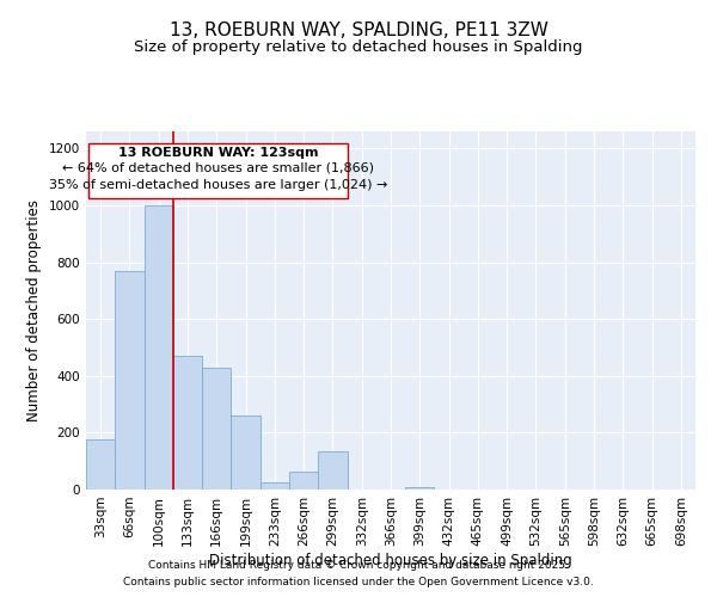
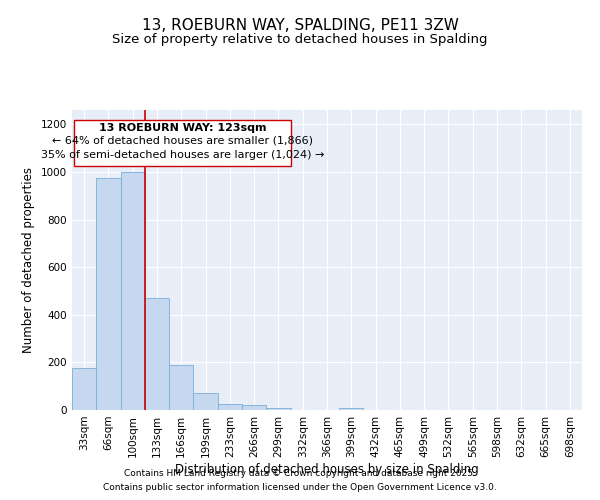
66sqm: 770 -> 975
166sqm: 430 -> 190
199sqm: 260 -> 70
266sqm: 65 -> 20
299sqm: 135 -> 10
